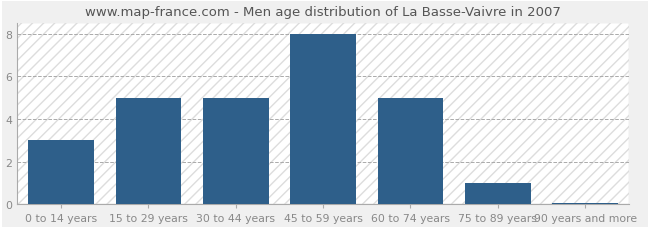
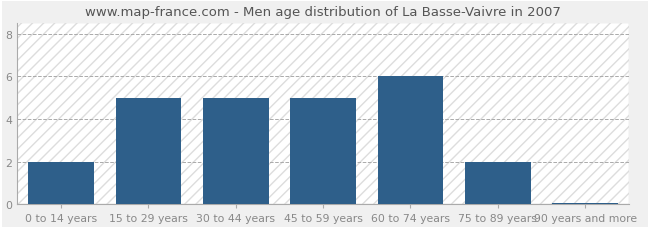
0 to 14 years: 3.00 -> 2.00
45 to 59 years: 8.00 -> 5.00
60 to 74 years: 5.00 -> 6.00
75 to 89 years: 1.00 -> 2.00
